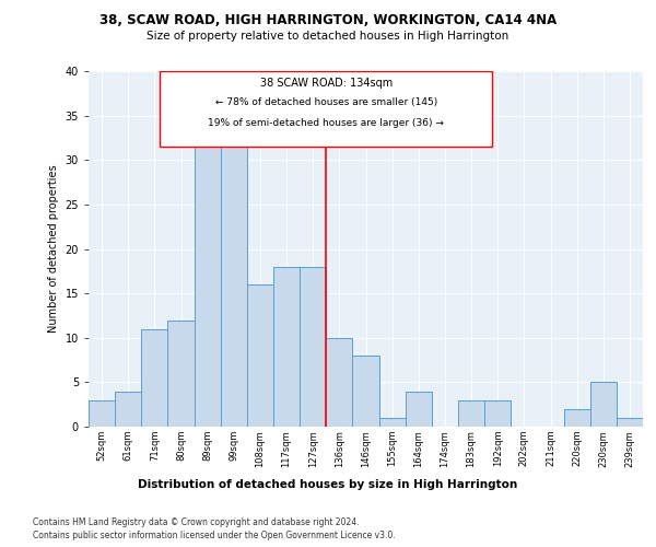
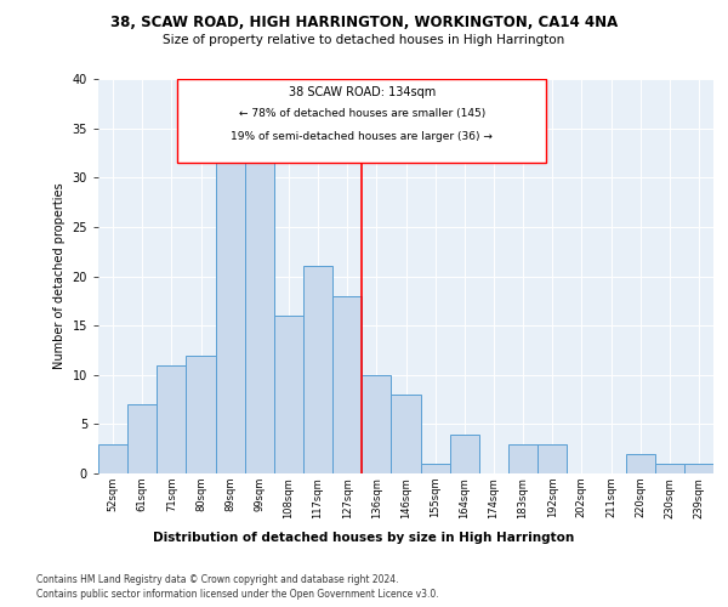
61sqm: 4 -> 7
117sqm: 18 -> 21
230sqm: 5 -> 1
